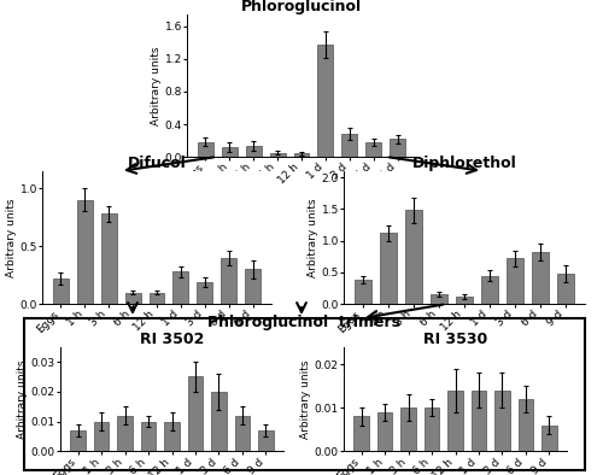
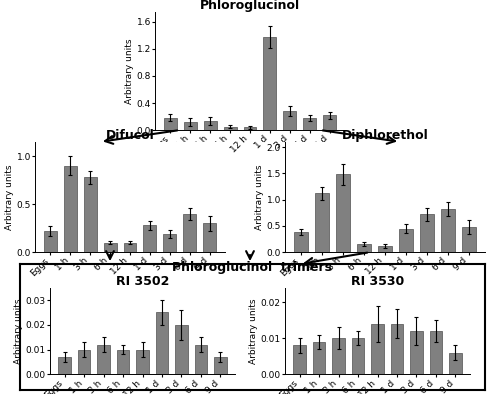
RI 3530/3 d: 0.014 -> 0.012
